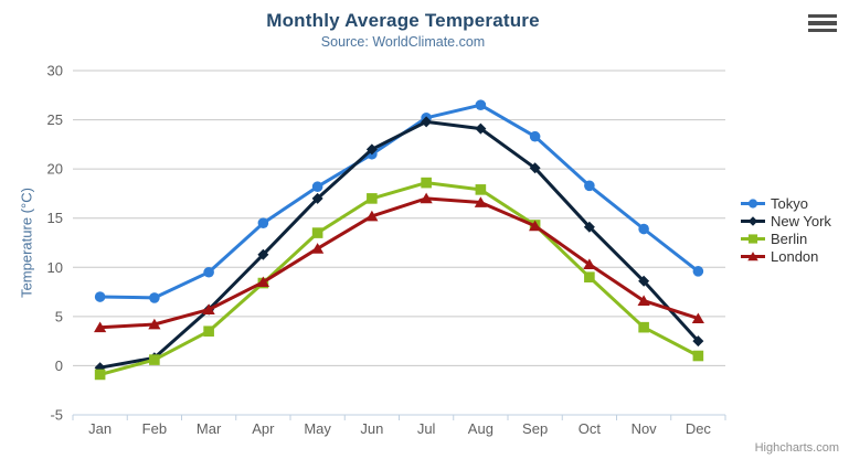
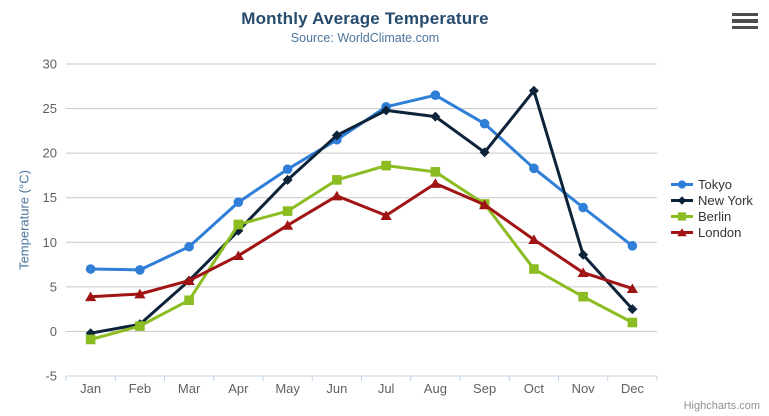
Berlin/Apr: 8 -> 12
London/Jul: 17 -> 13
New York/Oct: 14 -> 27
Berlin/Oct: 9 -> 7
